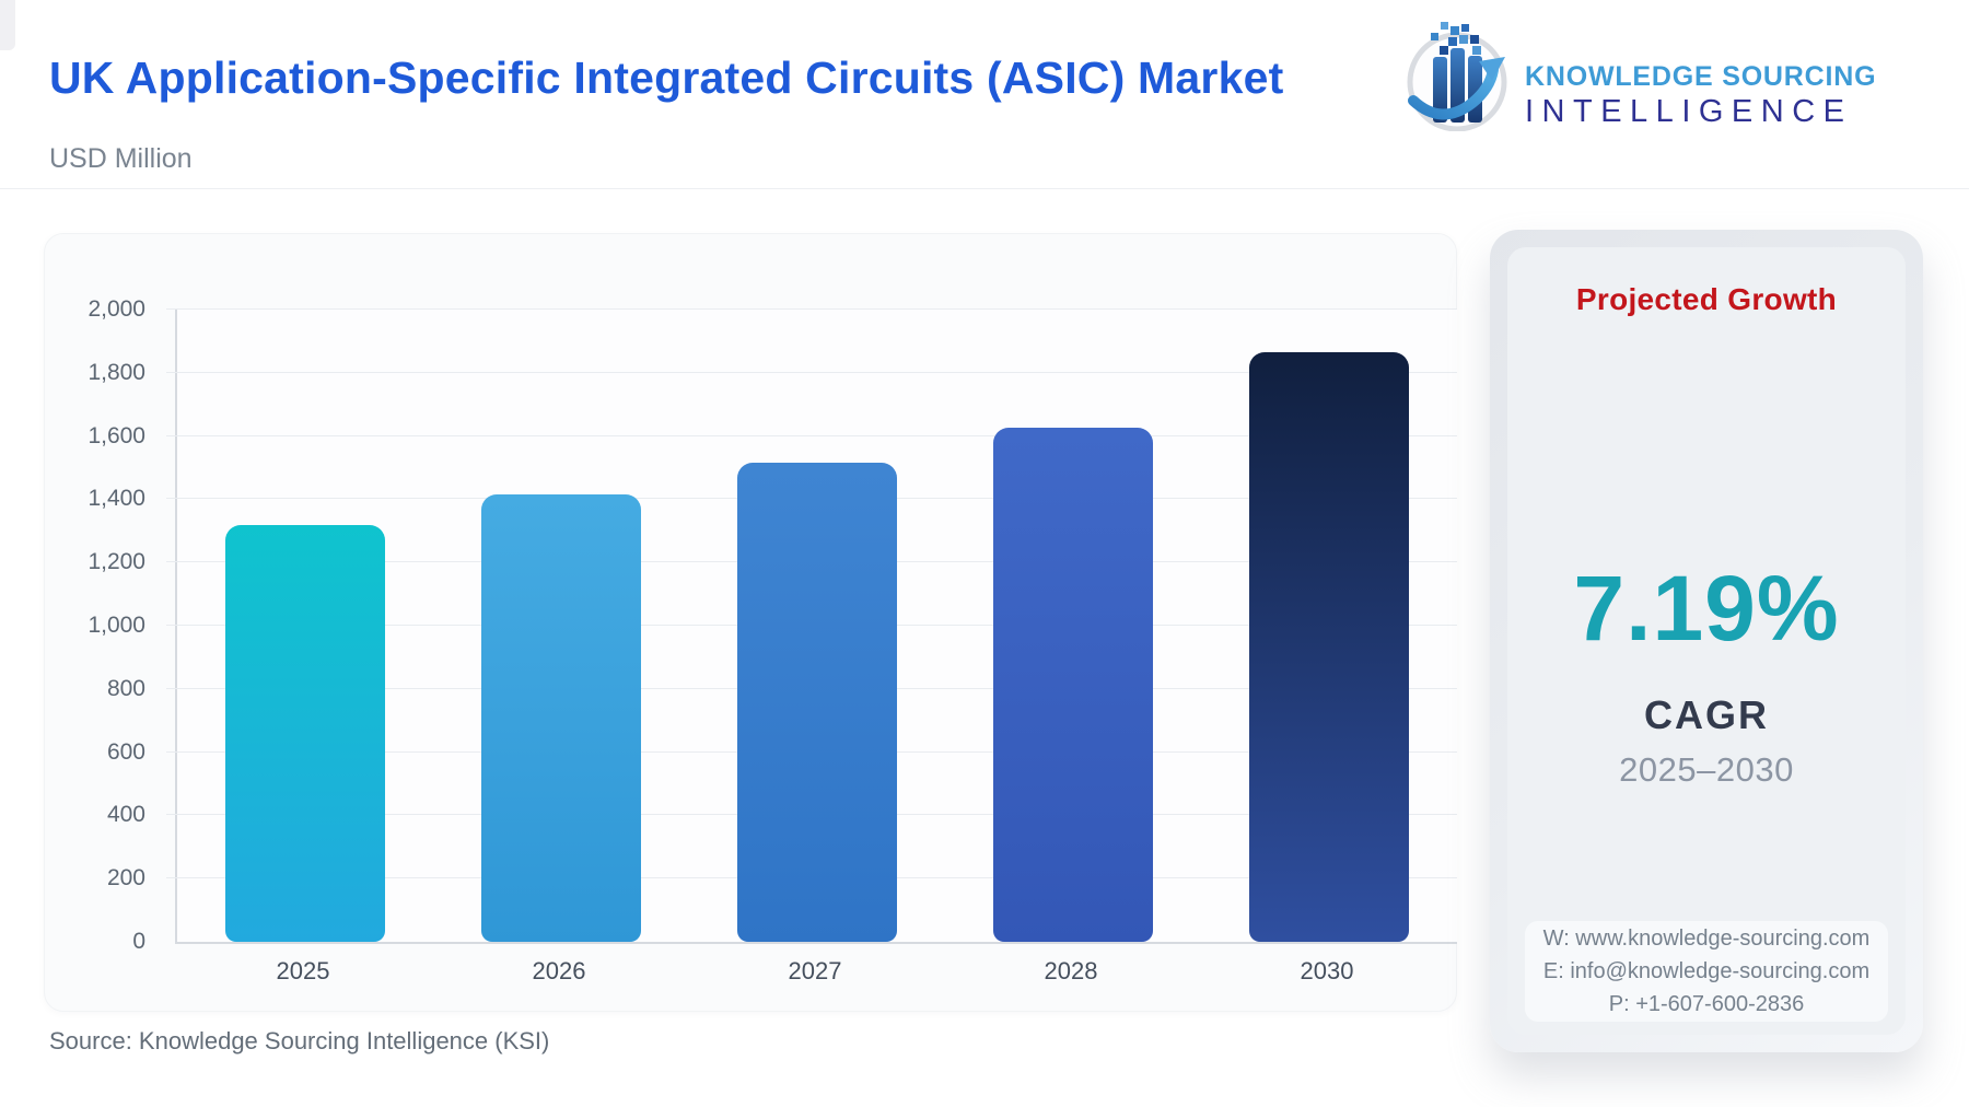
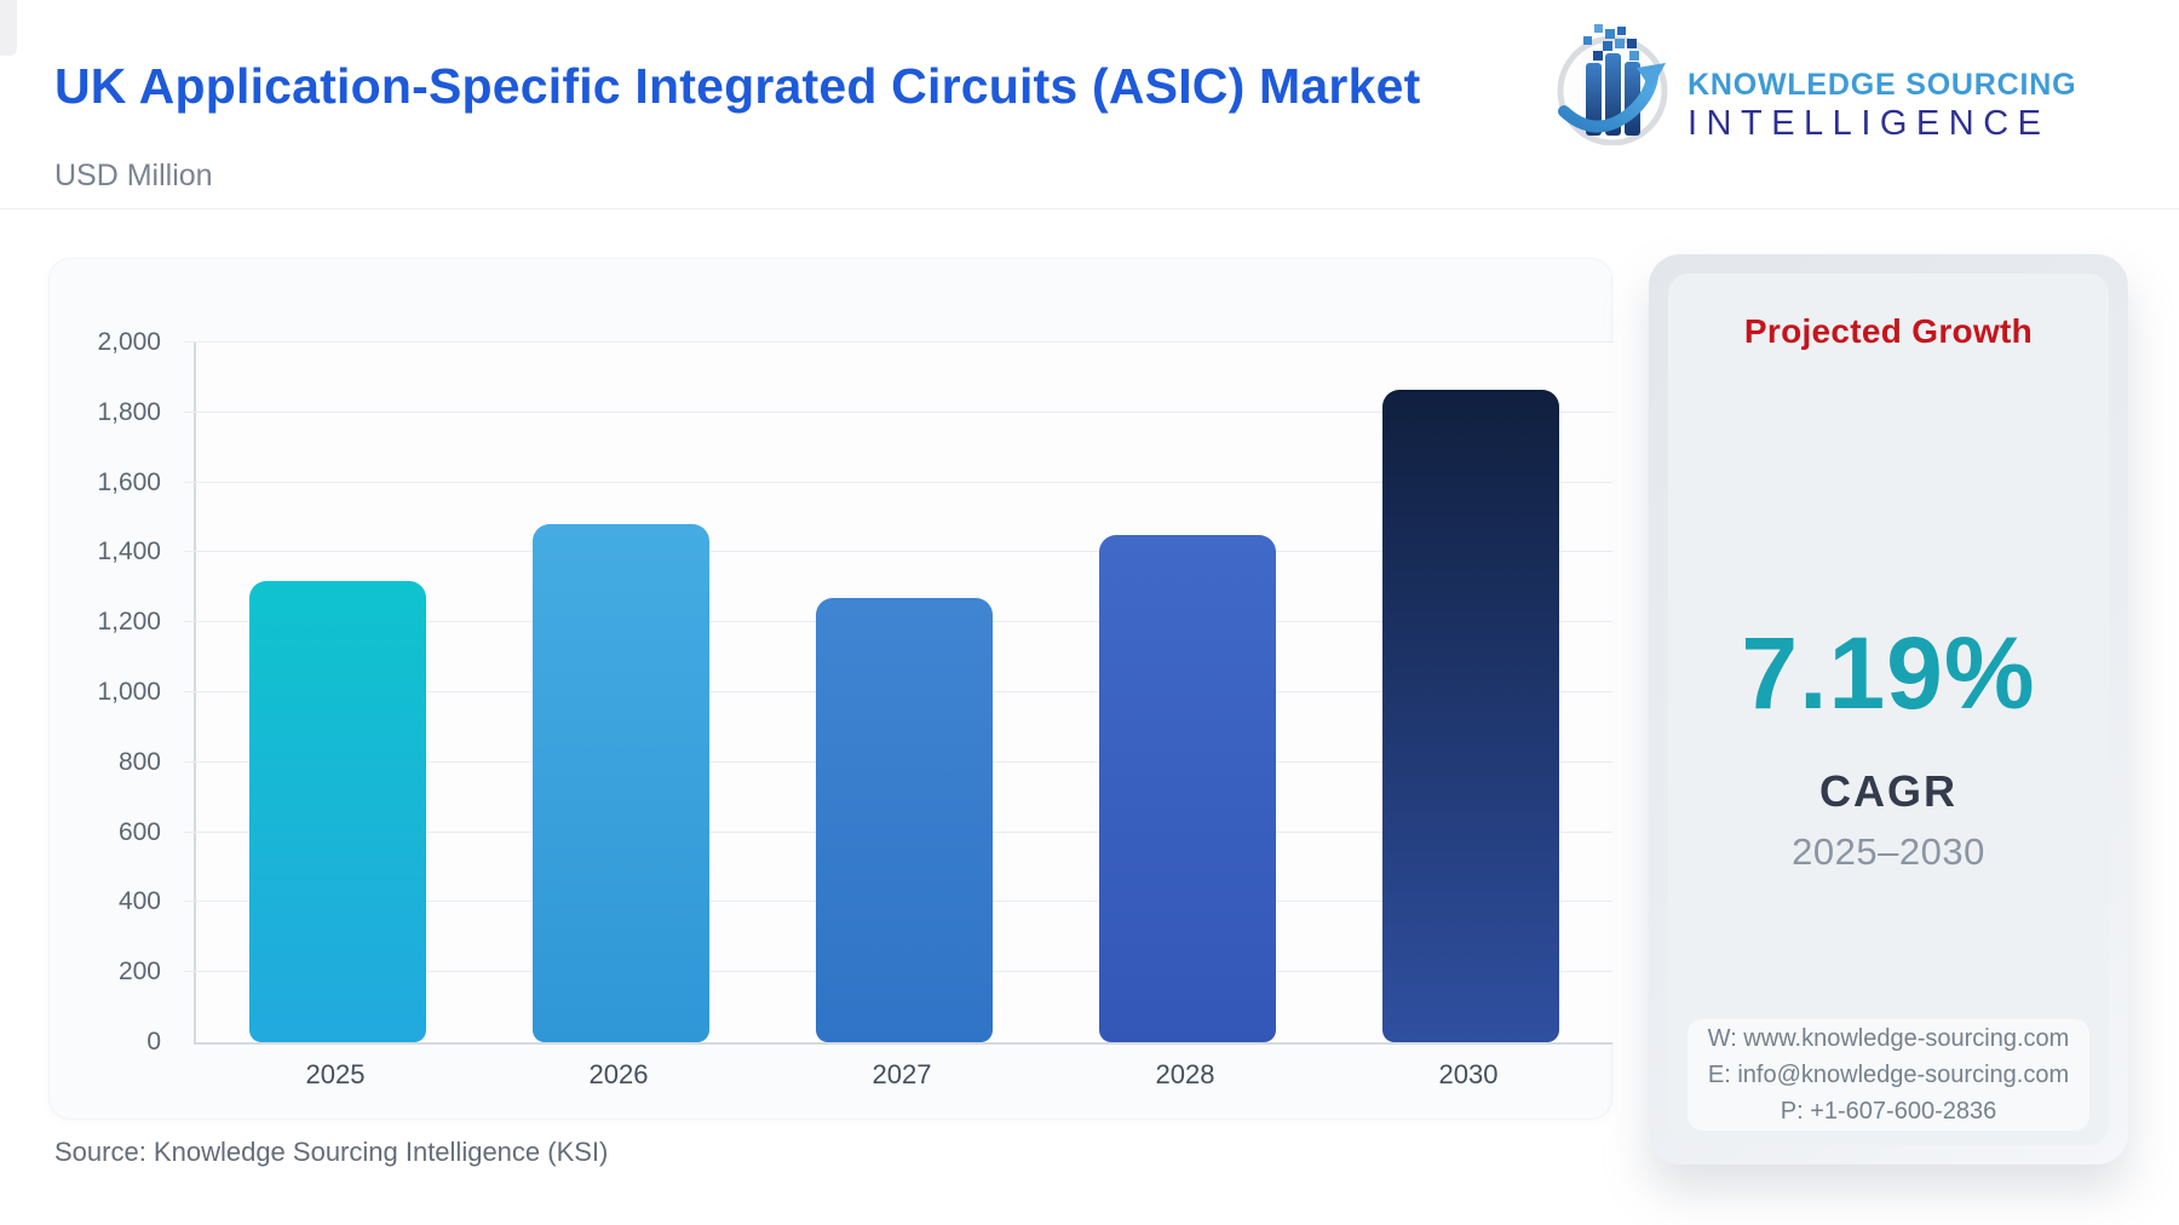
2026: 1420 -> 1480
2027: 1520 -> 1270
2028: 1620 -> 1450
